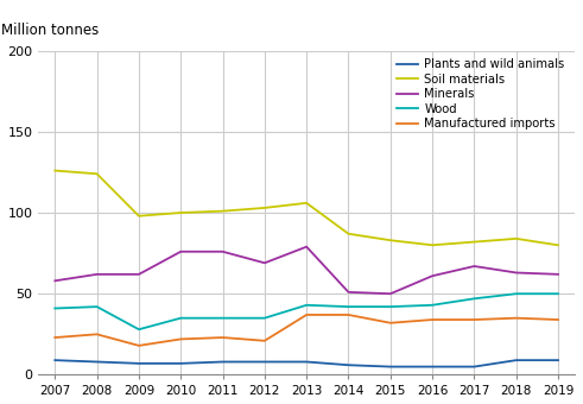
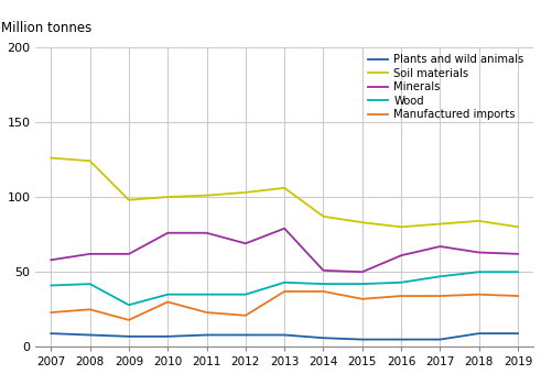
Manufactured imports/2010: 22 -> 30
